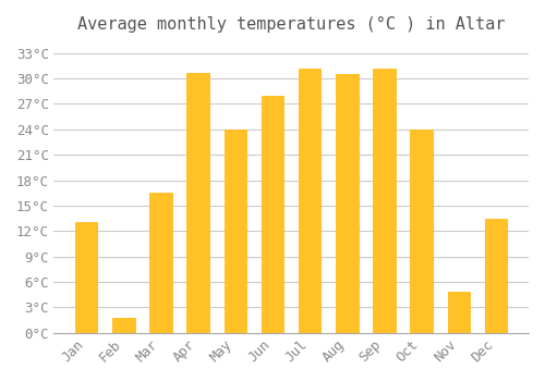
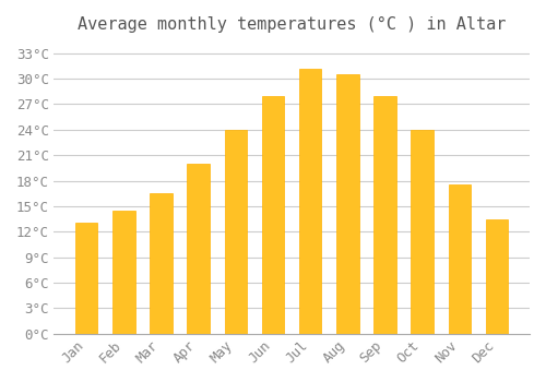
Feb: 1.8°C -> 14.5°C
Apr: 30.6°C -> 20.0°C
Sep: 31.2°C -> 28.0°C
Nov: 4.8°C -> 17.5°C
